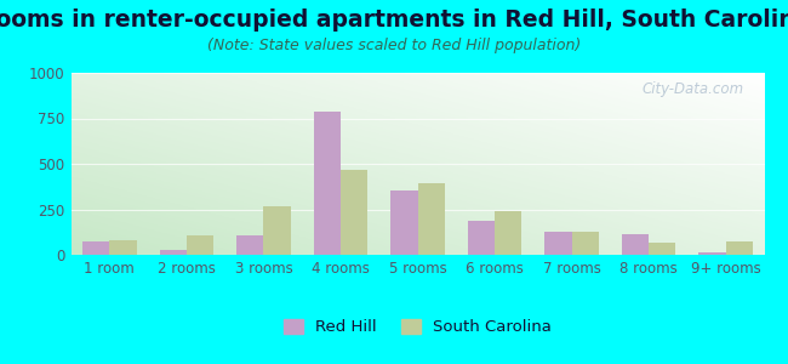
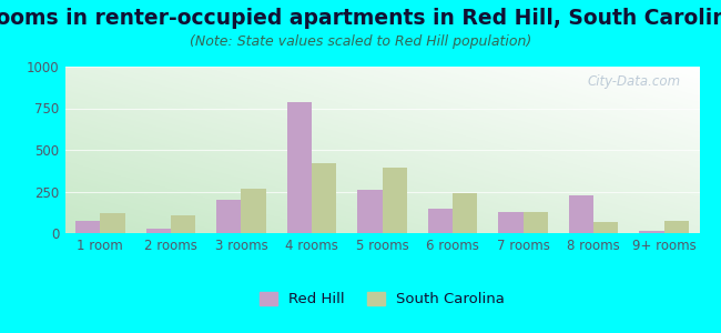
South Carolina/1 room: 80 -> 120
Red Hill/3 rooms: 110 -> 200
South Carolina/4 rooms: 460 -> 420
Red Hill/5 rooms: 360 -> 260
Red Hill/6 rooms: 180 -> 150
Red Hill/8 rooms: 120 -> 230
